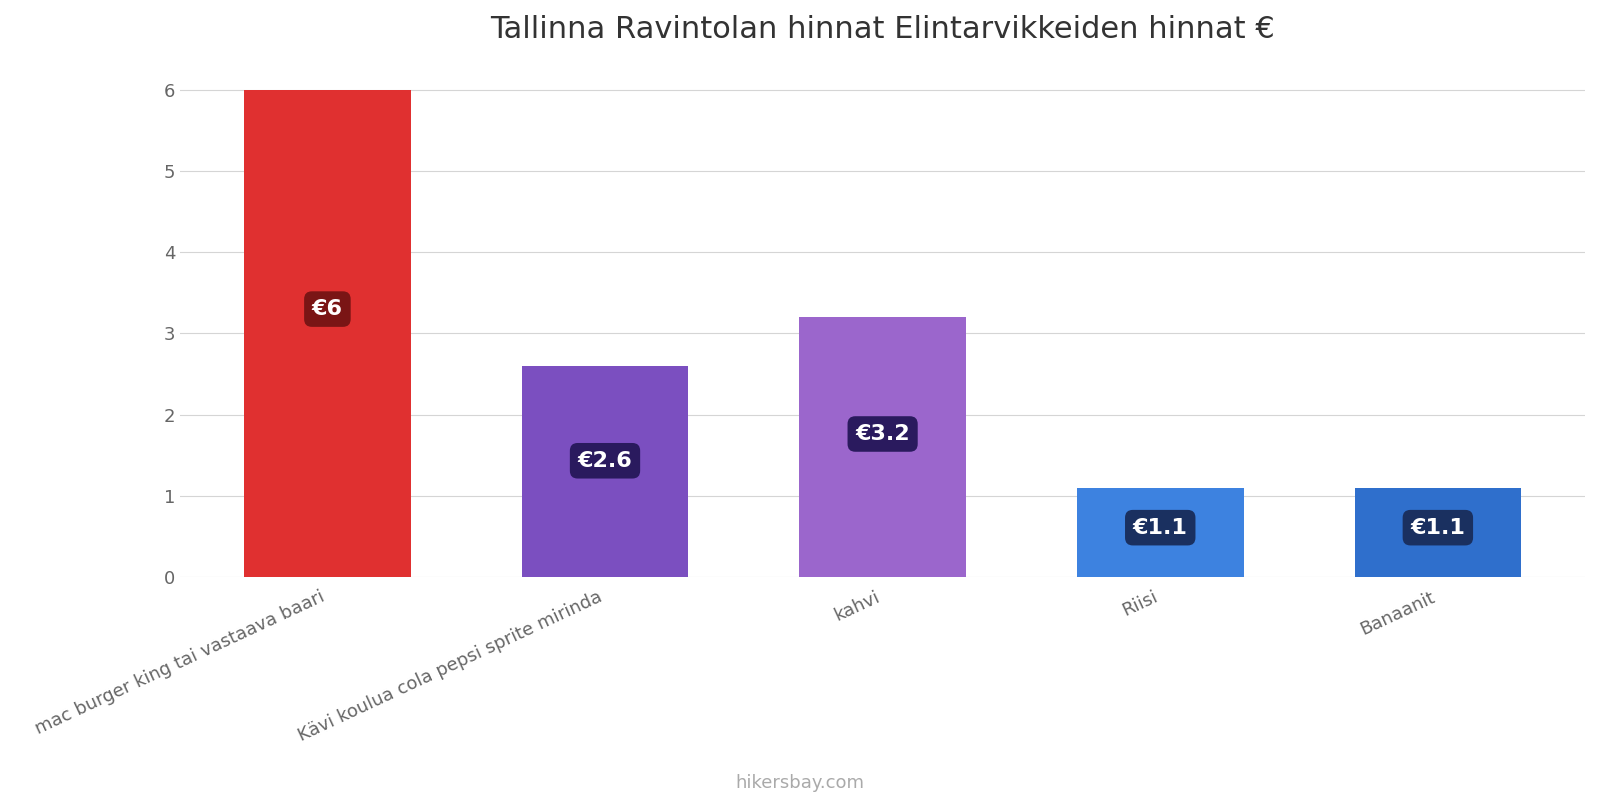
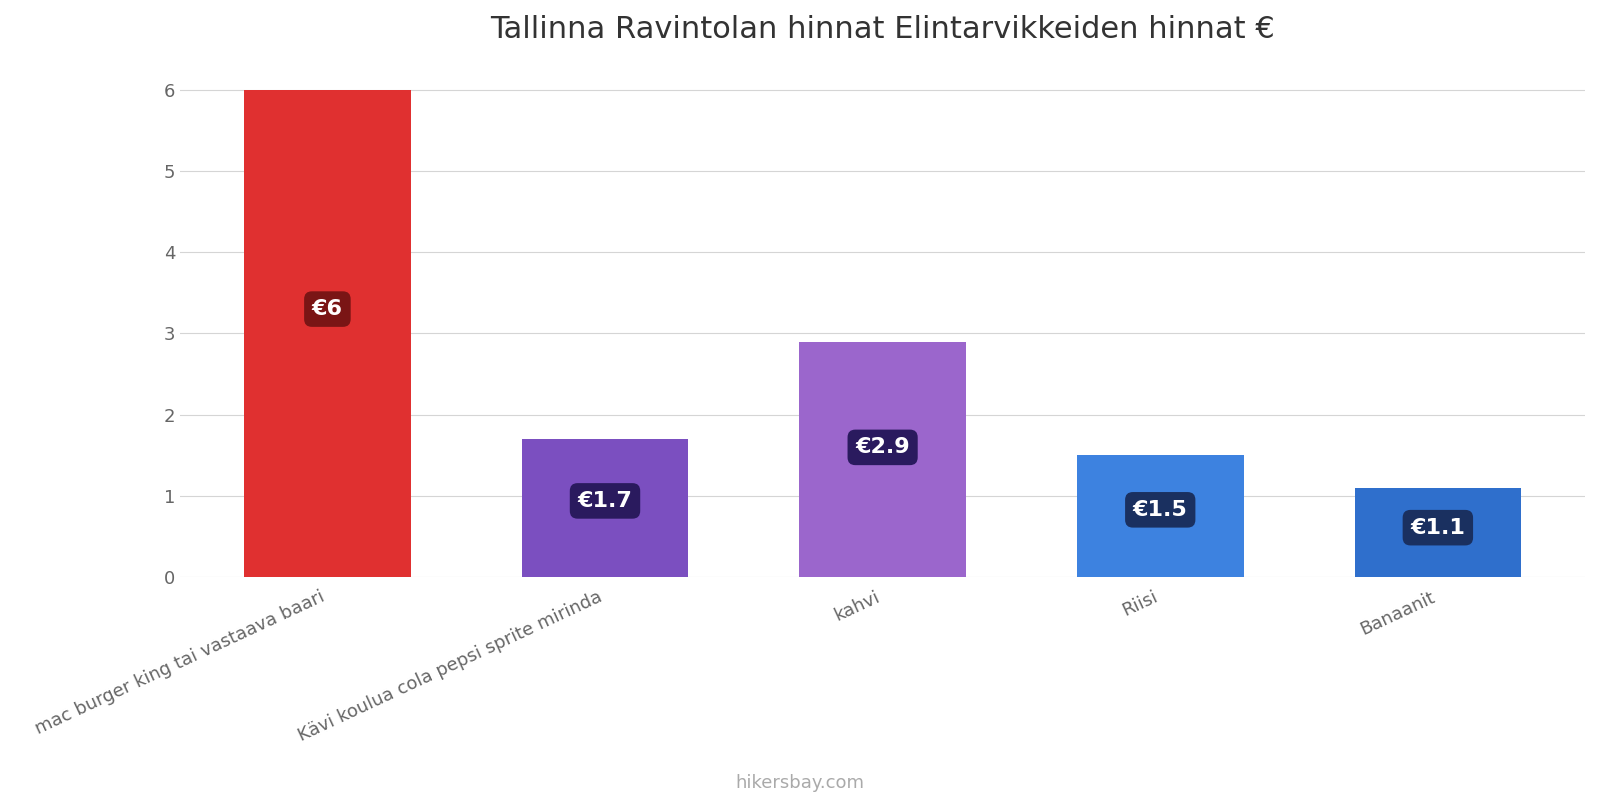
Kävi koulua cola pepsi sprite mirinda: €2.6 -> €1.7
kahvi: €3.2 -> €2.9
Riisi: €1.1 -> €1.5
